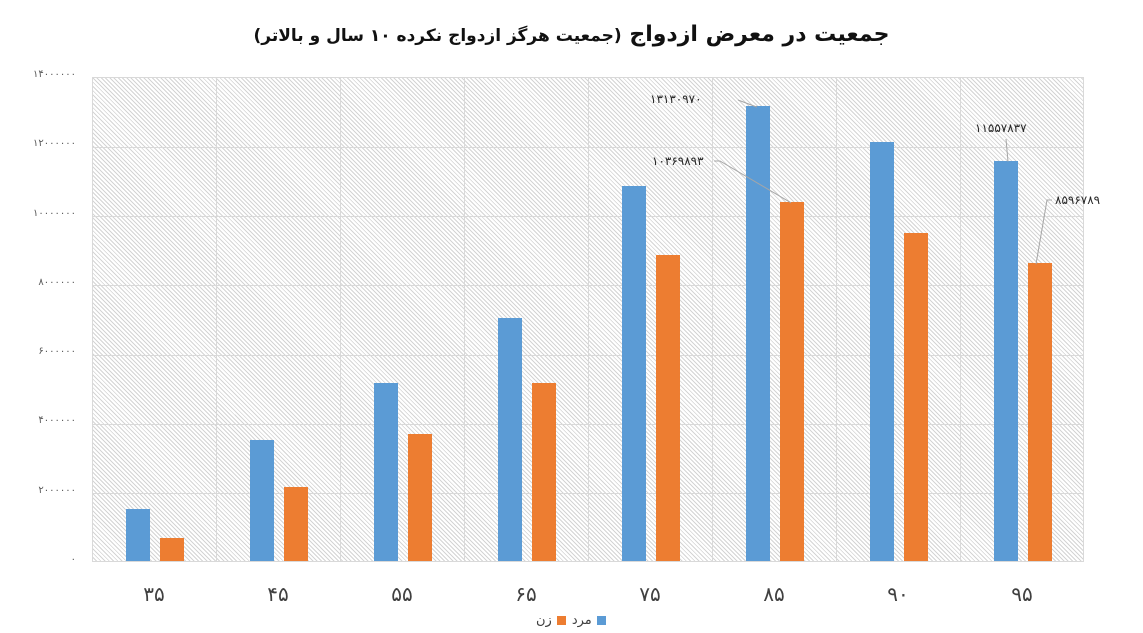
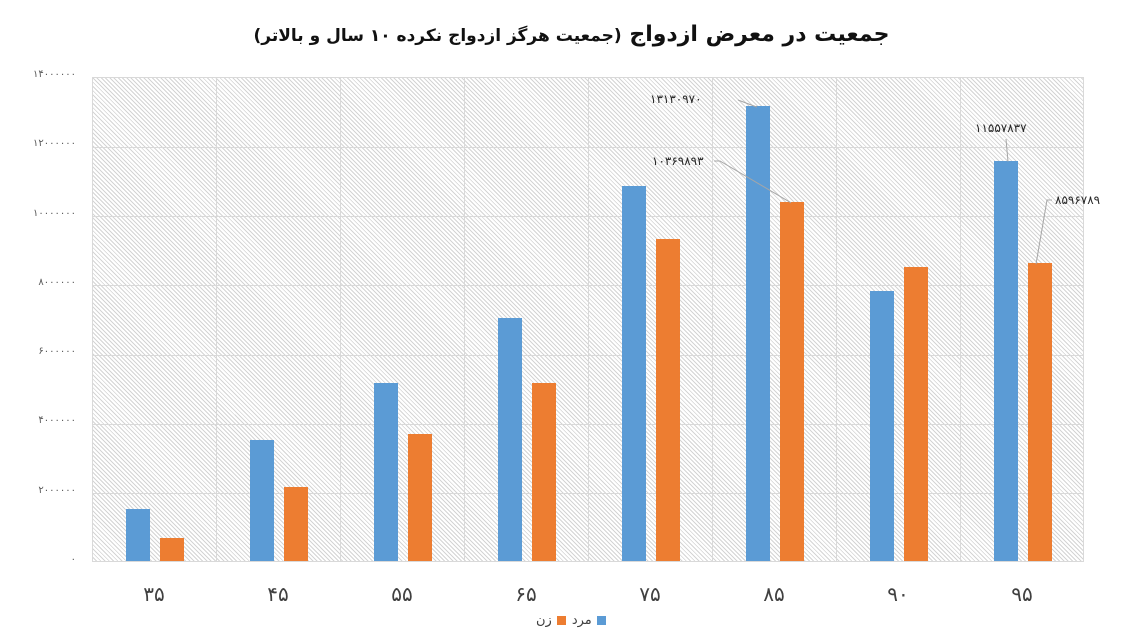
زن/۷۵: 8800000 -> 9300000
مرد/۹۰: 12100000 -> 7800000
زن/۹۰: 9500000 -> 8500000
